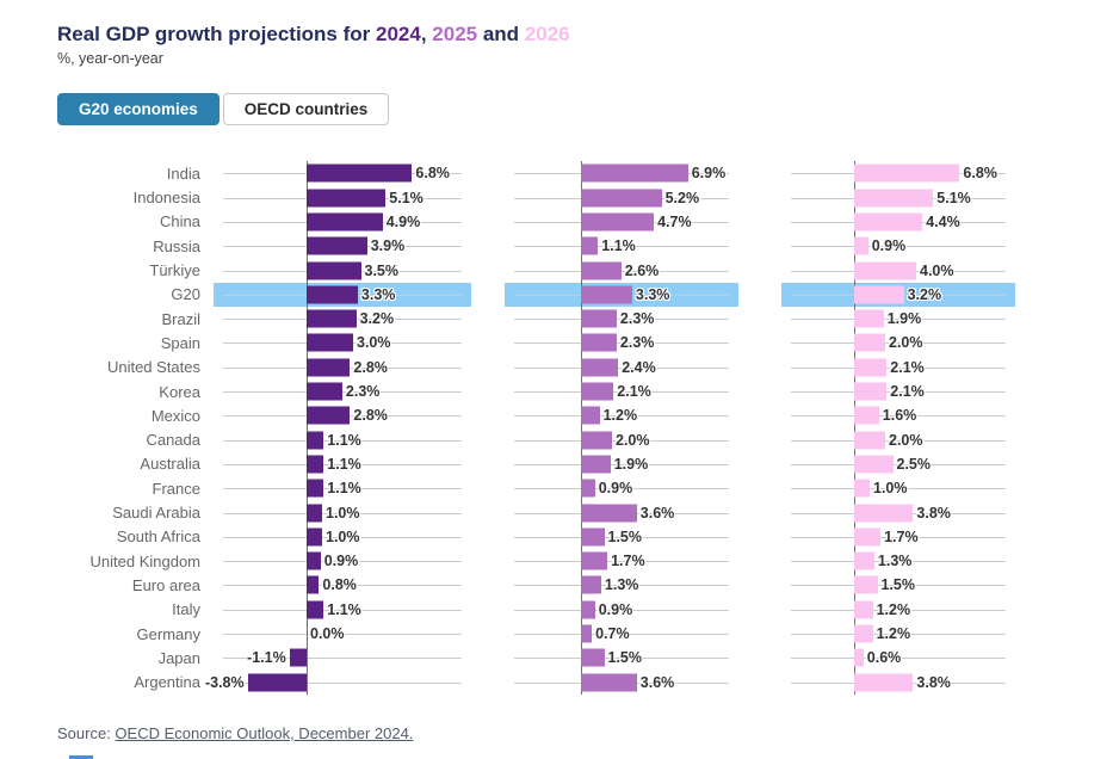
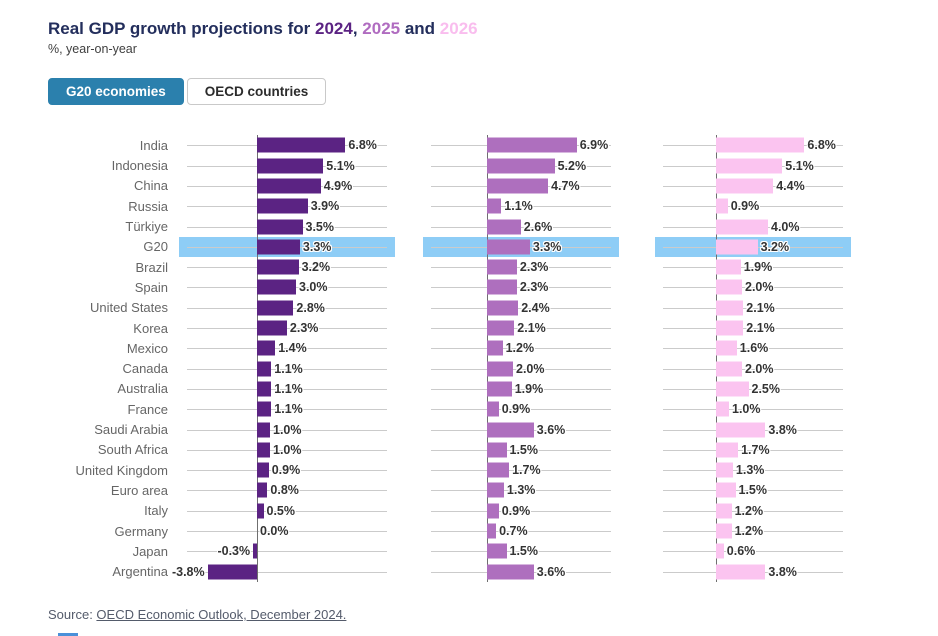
2024/Mexico: 2.8% -> 1.4%
2024/Italy: 1.1% -> 0.5%
2024/Japan: -1.1% -> -0.3%
